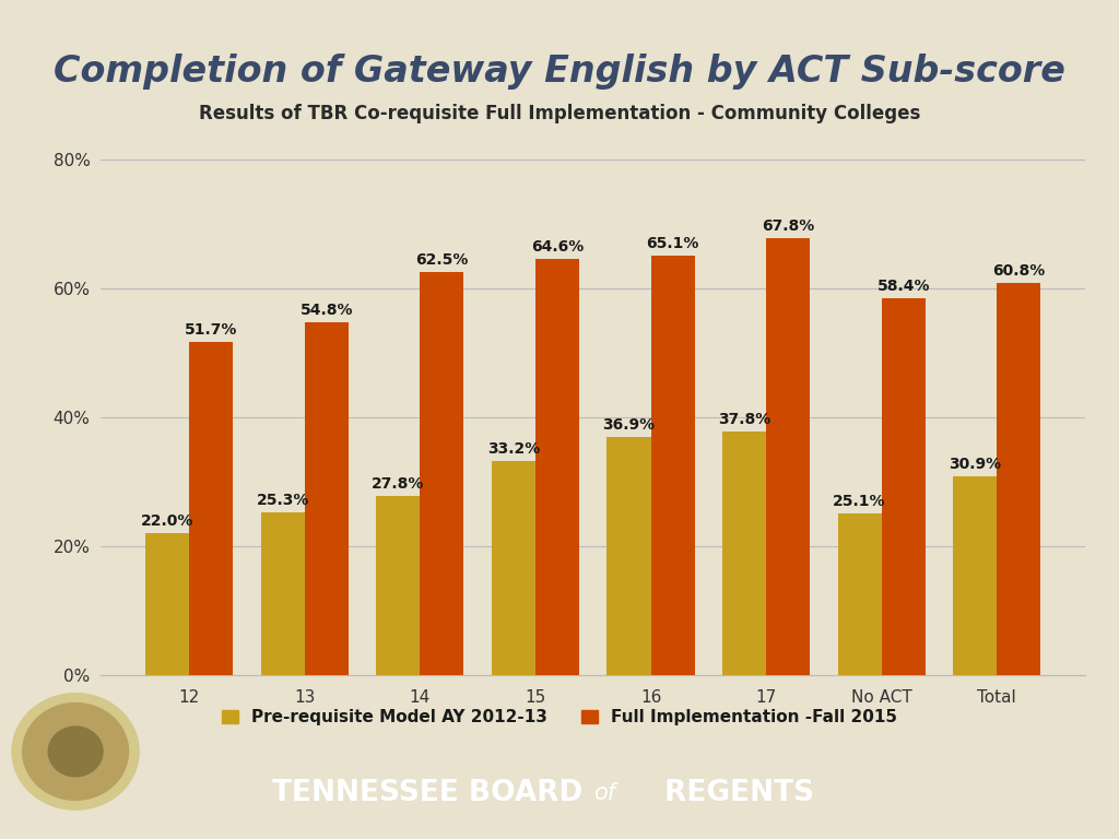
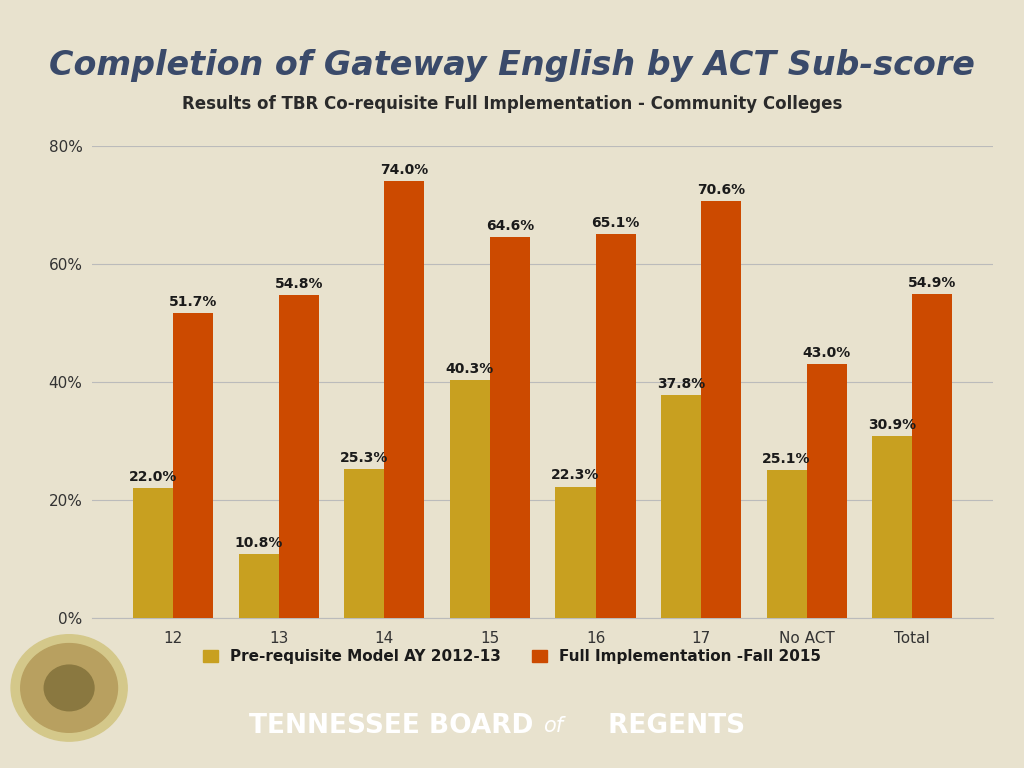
Pre-requisite Model AY 2012-13/13: 25.3% -> 10.8%
Pre-requisite Model AY 2012-13/14: 27.8% -> 25.3%
Full Implementation -Fall 2015/14: 62.5% -> 74.0%
Pre-requisite Model AY 2012-13/15: 33.2% -> 40.3%
Pre-requisite Model AY 2012-13/16: 36.9% -> 22.3%
Full Implementation -Fall 2015/17: 67.8% -> 70.6%
Full Implementation -Fall 2015/No ACT: 58.4% -> 43.0%
Full Implementation -Fall 2015/Total: 60.8% -> 54.9%
